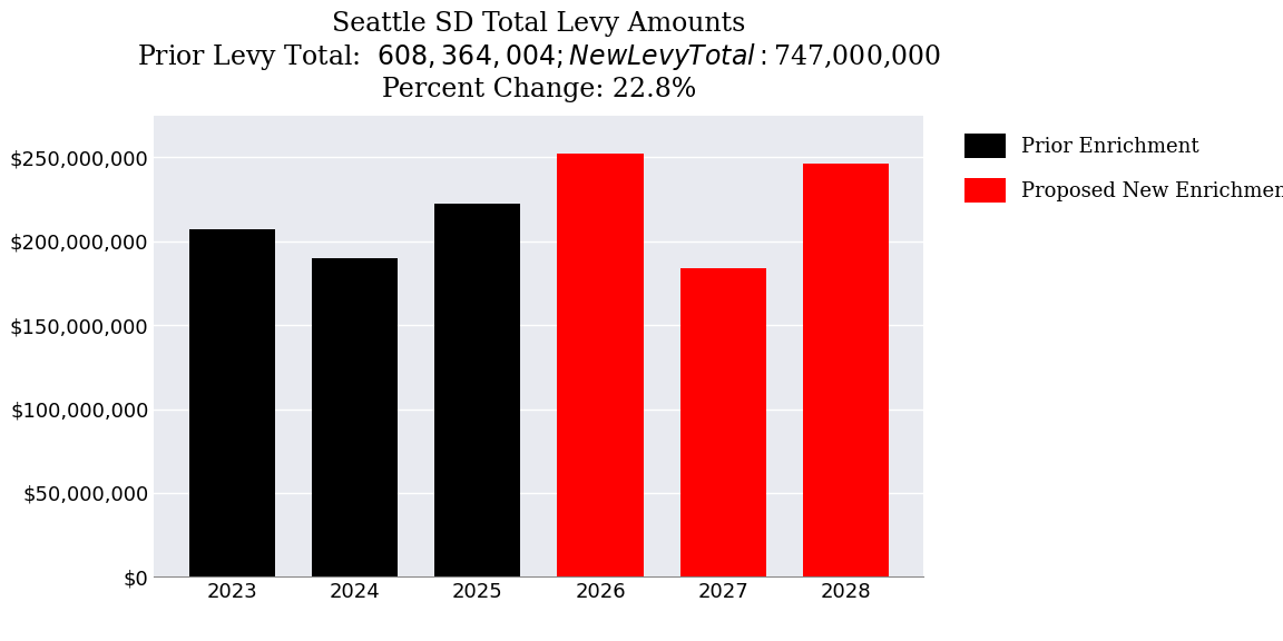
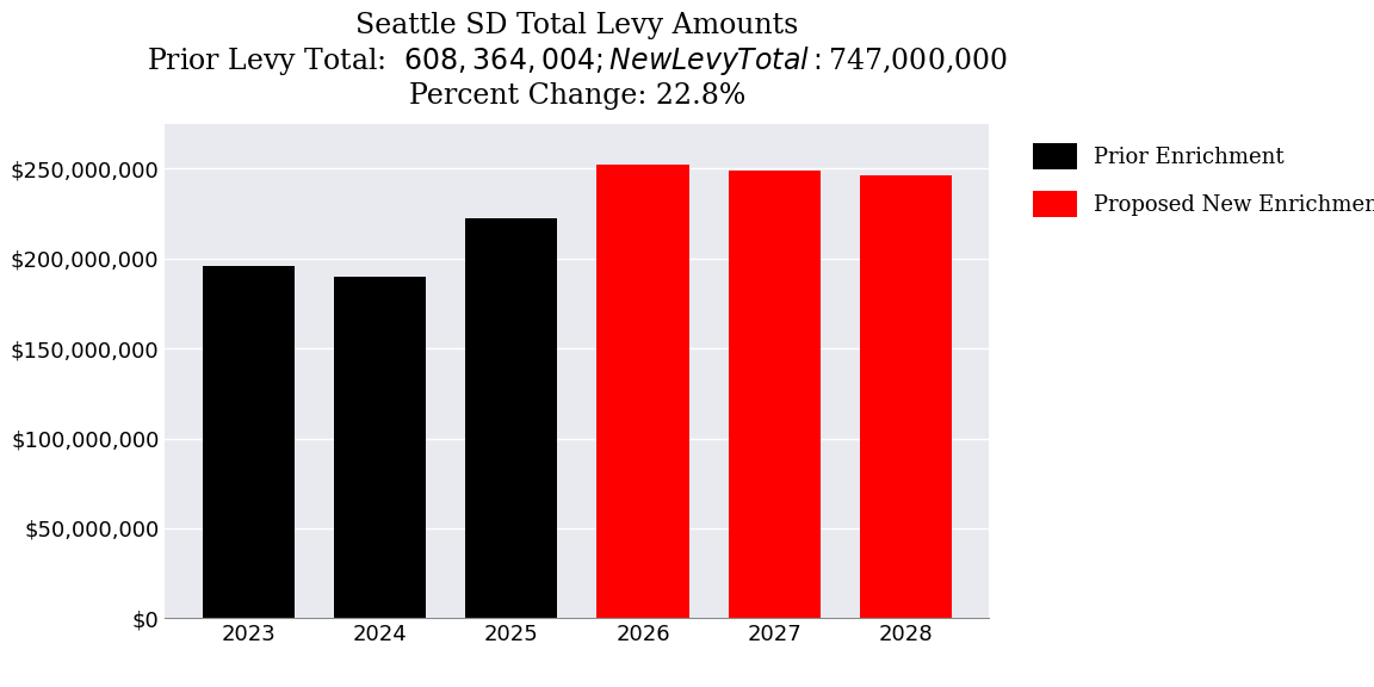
2023: $207,000,000 -> $196,000,000
2027: $184,000,000 -> $249,000,000
